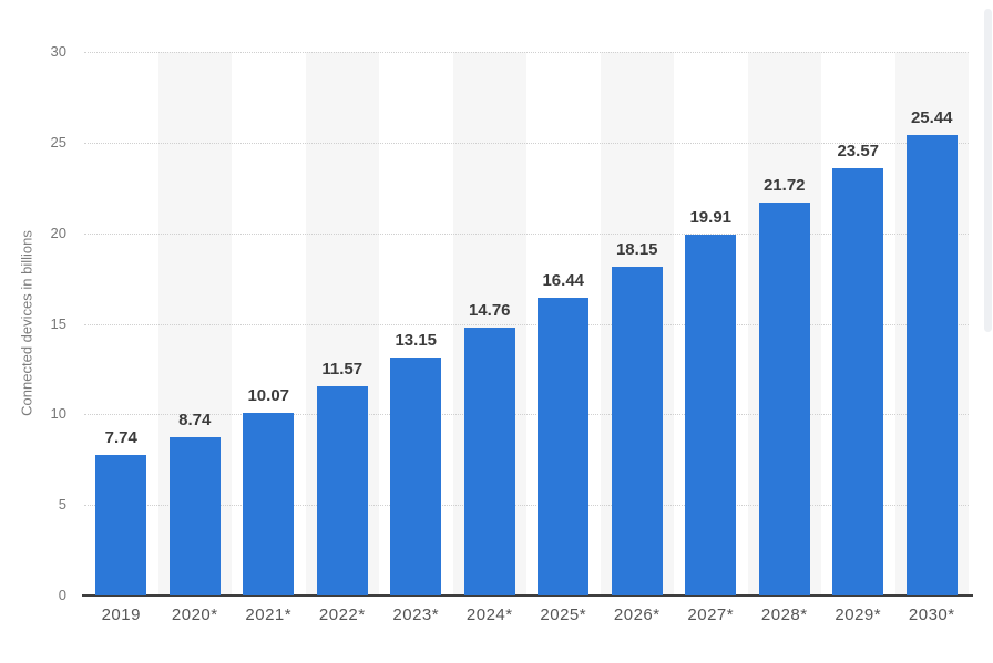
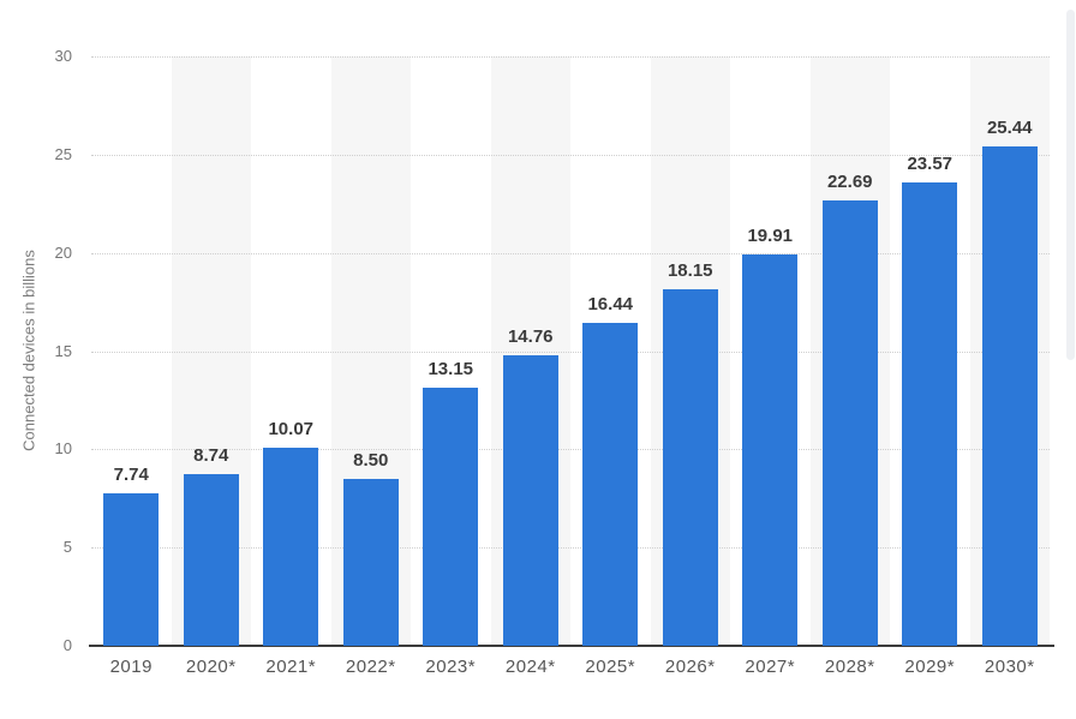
2022*: 11.57 -> 8.50
2028*: 21.72 -> 22.69
